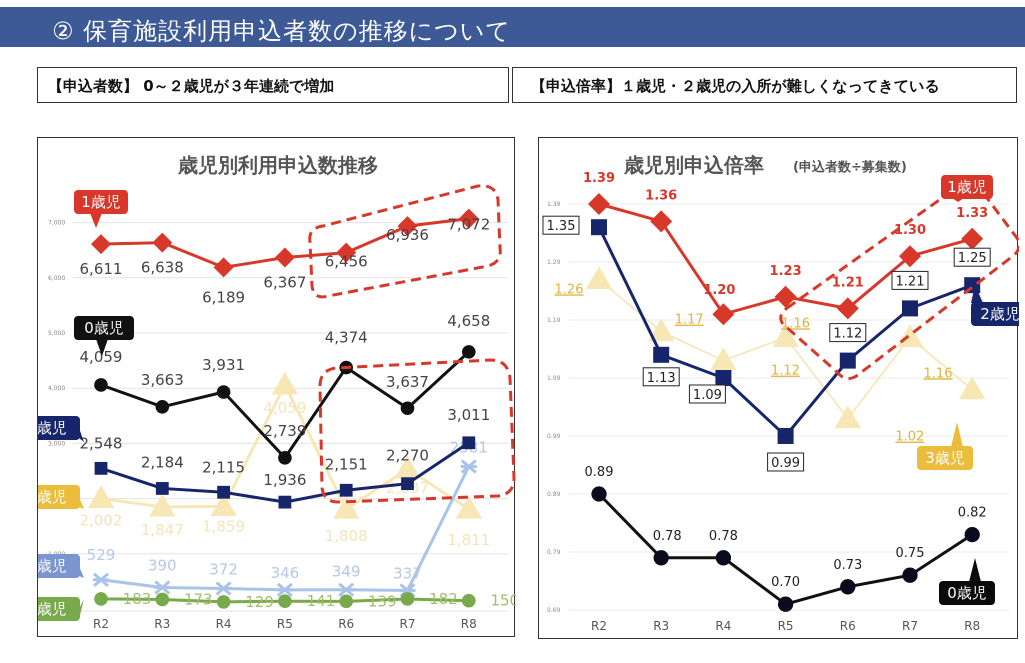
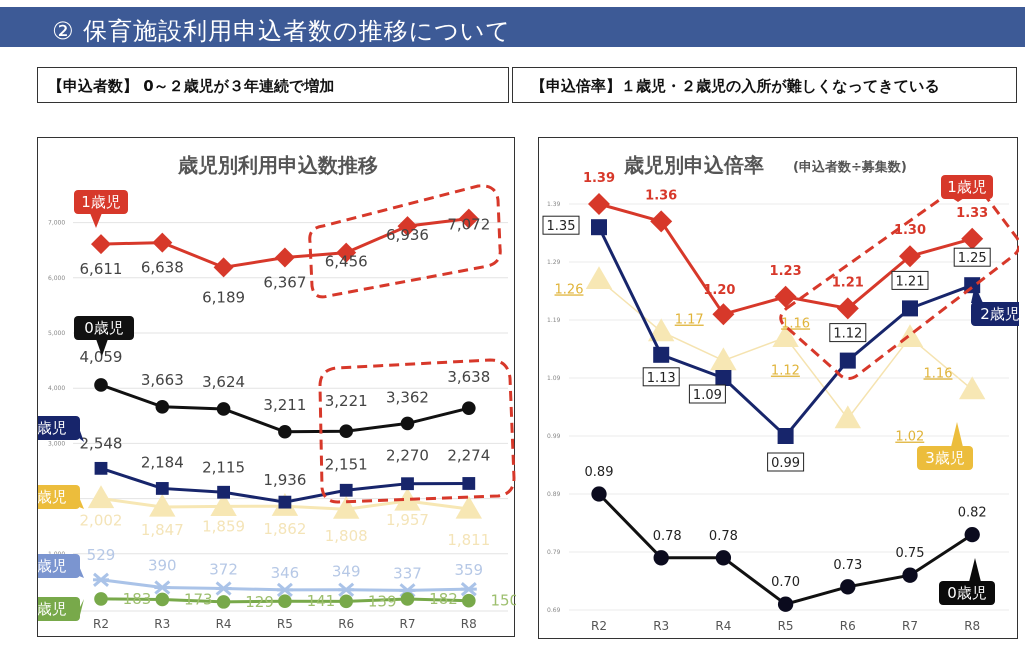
歳児別利用申込数推移/0歳児/R4: 3,931 -> 3,624
歳児別利用申込数推移/0歳児/R5: 2,739 -> 3,211
歳児別利用申込数推移/3歳児/R5: 4,059 -> 1,862
歳児別利用申込数推移/0歳児/R6: 4,374 -> 3,221
歳児別利用申込数推移/0歳児/R7: 3,637 -> 3,362
歳児別利用申込数推移/3歳児/R7: 2,537 -> 1,957
歳児別利用申込数推移/0歳児/R8: 4,658 -> 3,638
歳児別利用申込数推移/2歳児/R8: 3,011 -> 2,274
歳児別利用申込数推移/4歳児/R8: 2581 -> 359
